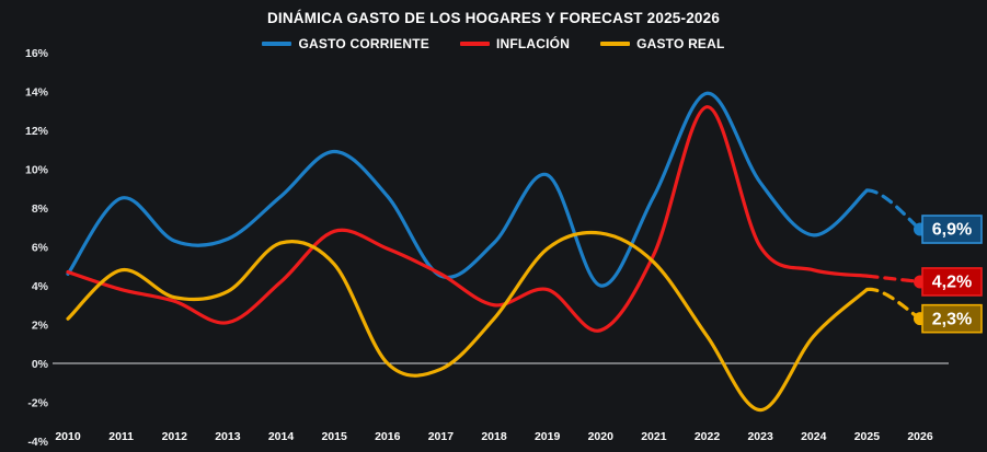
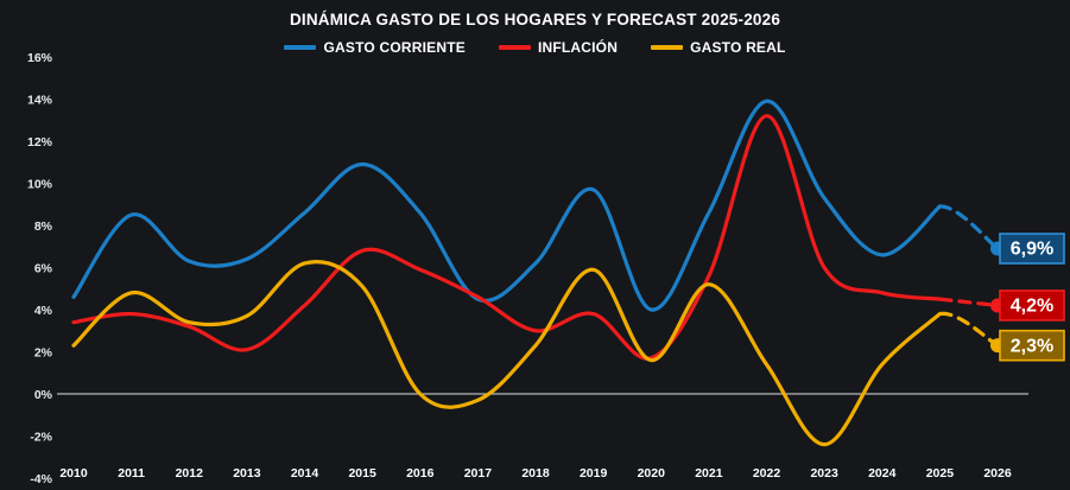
INFLACIÓN/2010: 4.7% -> 3.4%
GASTO REAL/2020: 6.7% -> 1.6%
